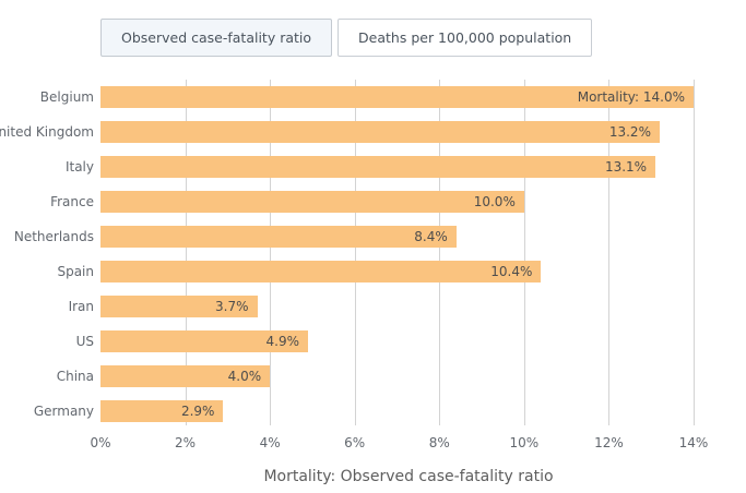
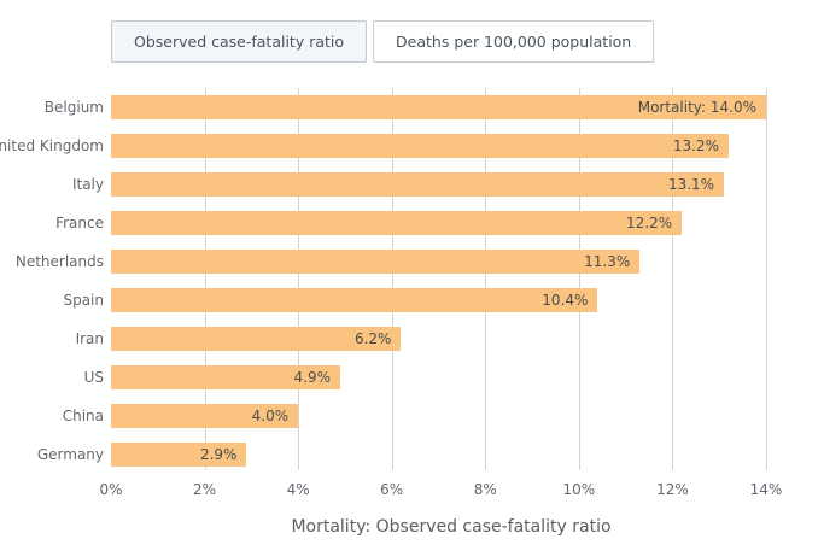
France: 10.0% -> 12.2%
Netherlands: 8.4% -> 11.3%
Iran: 3.7% -> 6.2%
